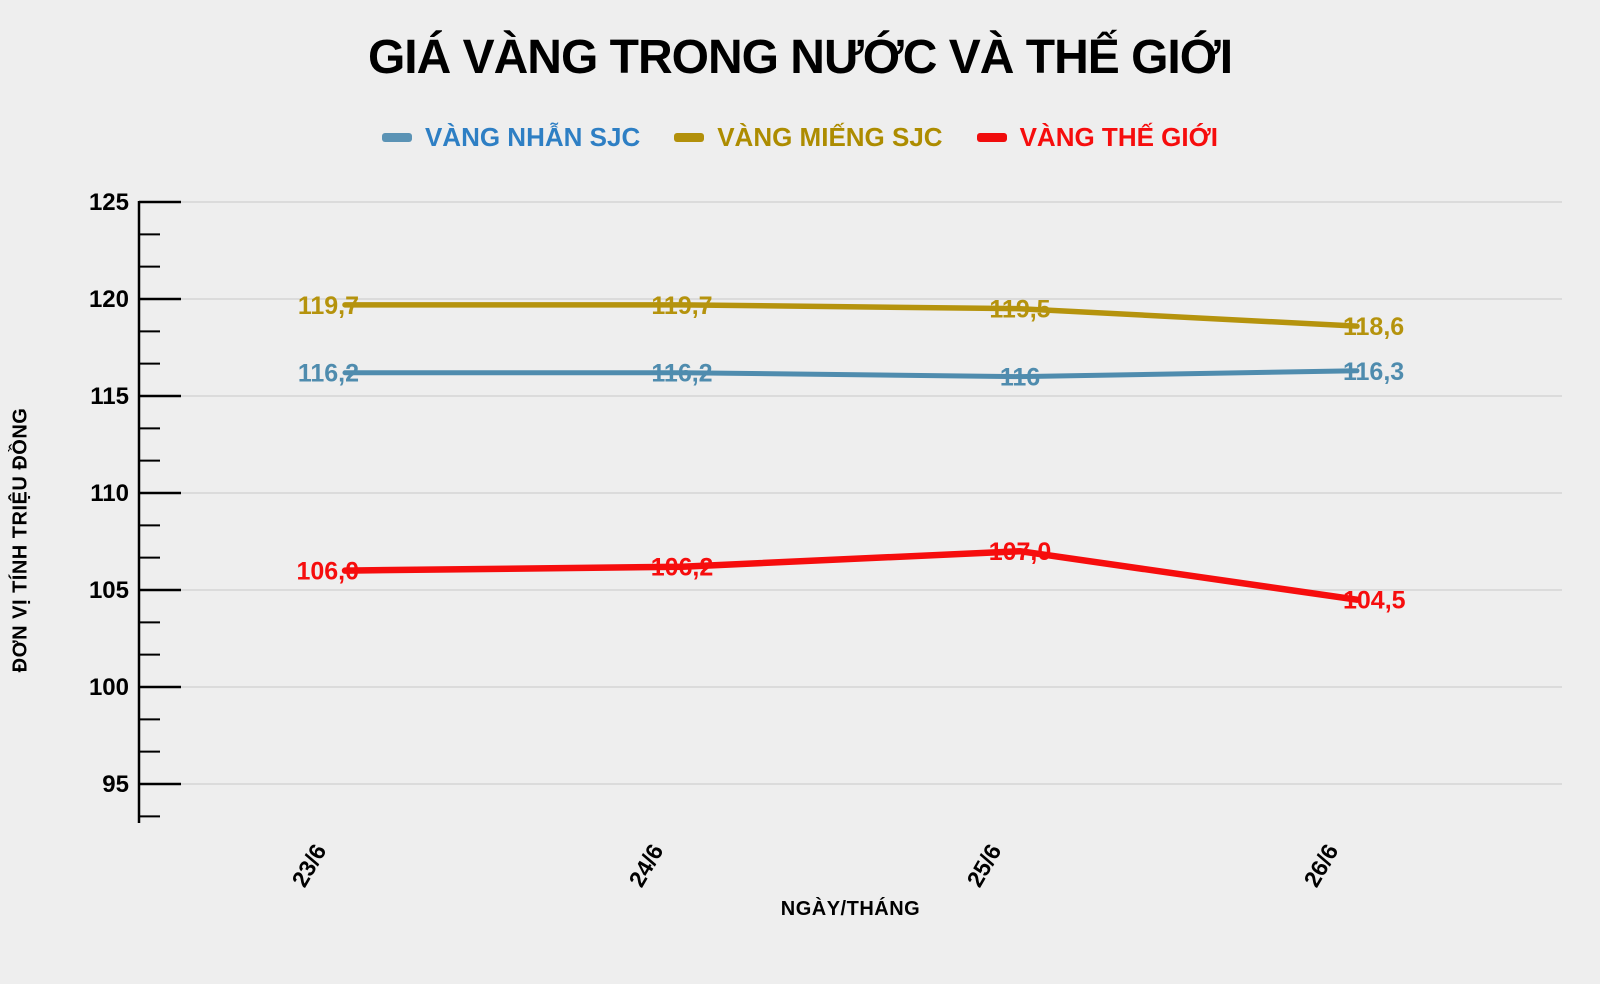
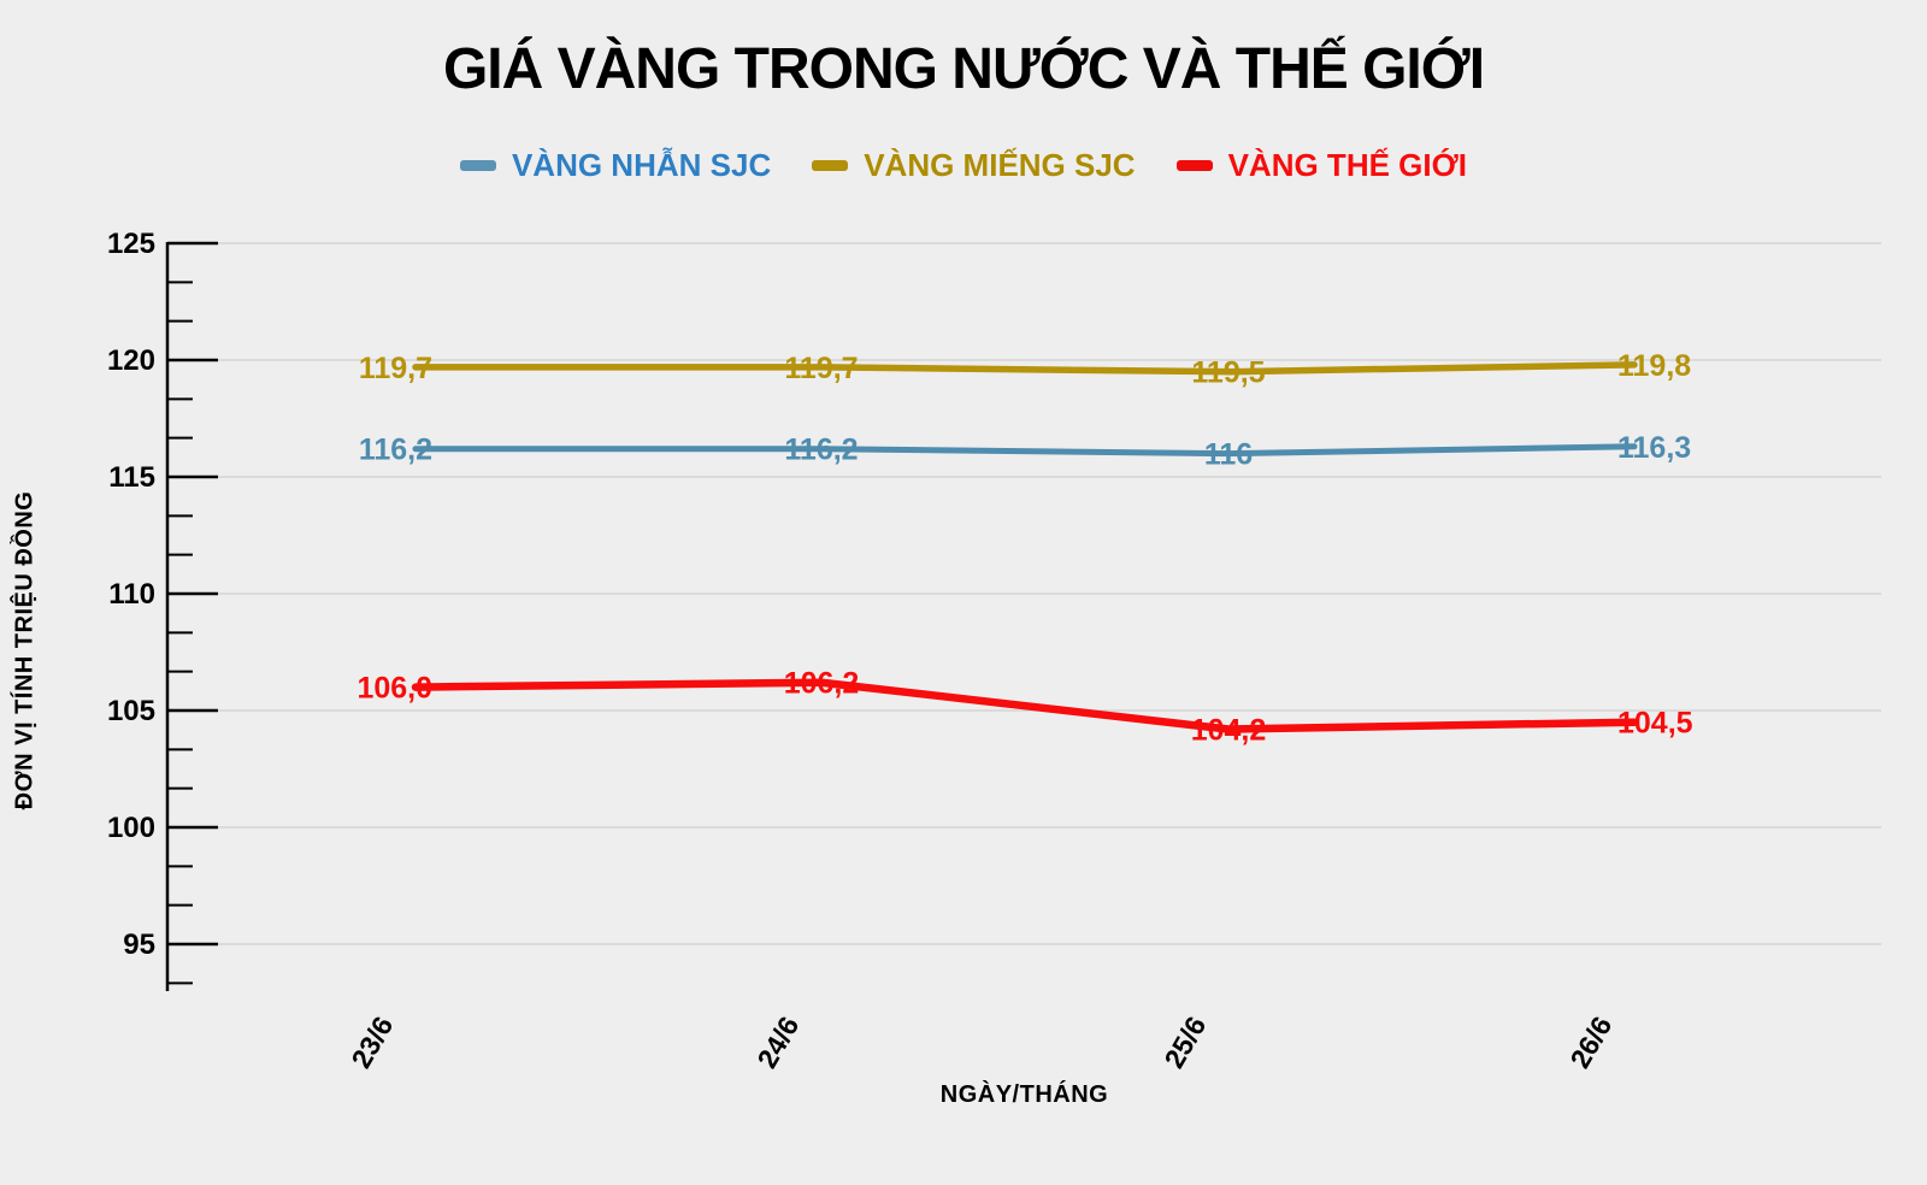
VÀNG THẾ GIỚI/25/6: 107,0 -> 104,2
VÀNG MIẾNG SJC/26/6: 118,6 -> 119,8
